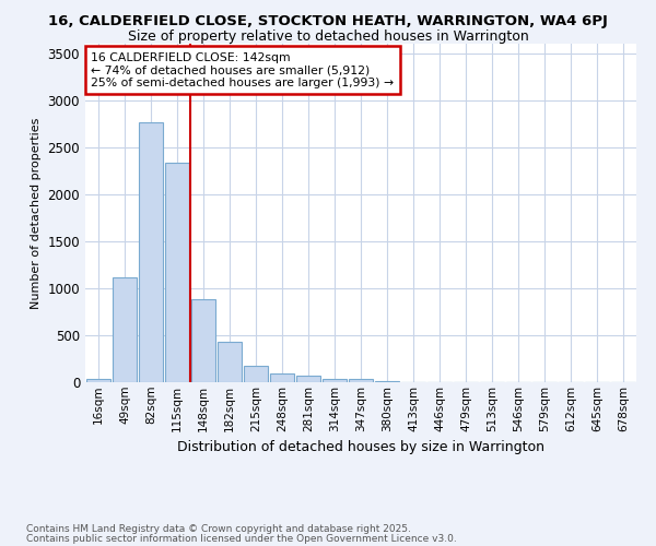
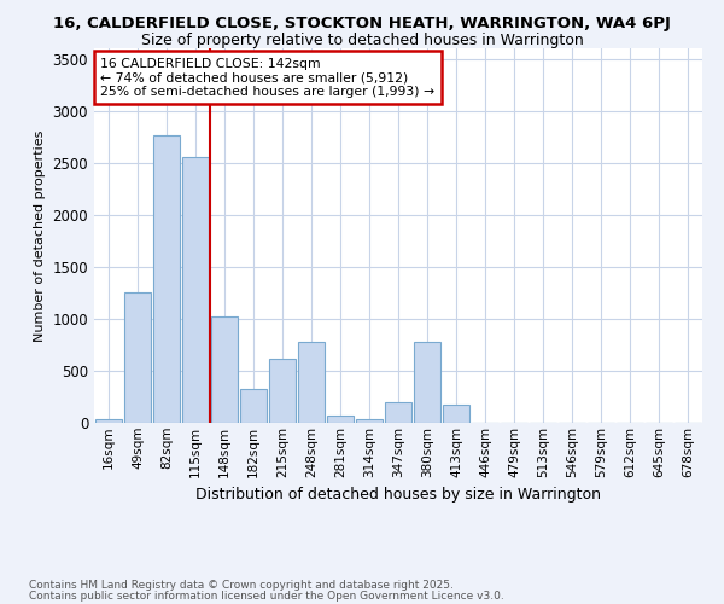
49sqm: 1120 -> 1260
115sqm: 2340 -> 2560
148sqm: 880 -> 1020
182sqm: 430 -> 320
215sqm: 180 -> 620
248sqm: 100 -> 780
347sqm: 30 -> 200
380sqm: 10 -> 780
413sqm: 0 -> 180
